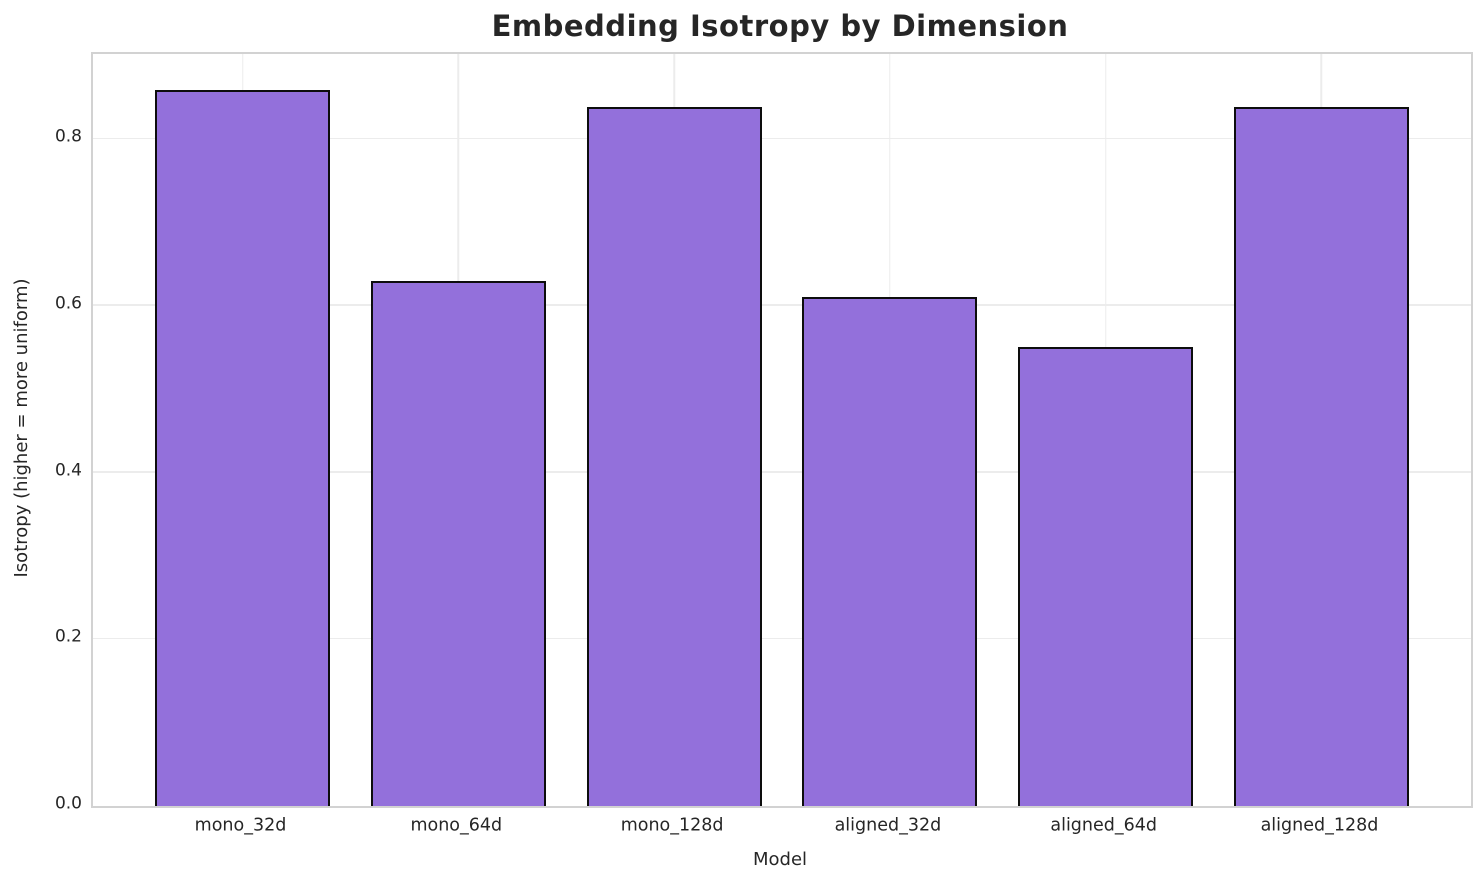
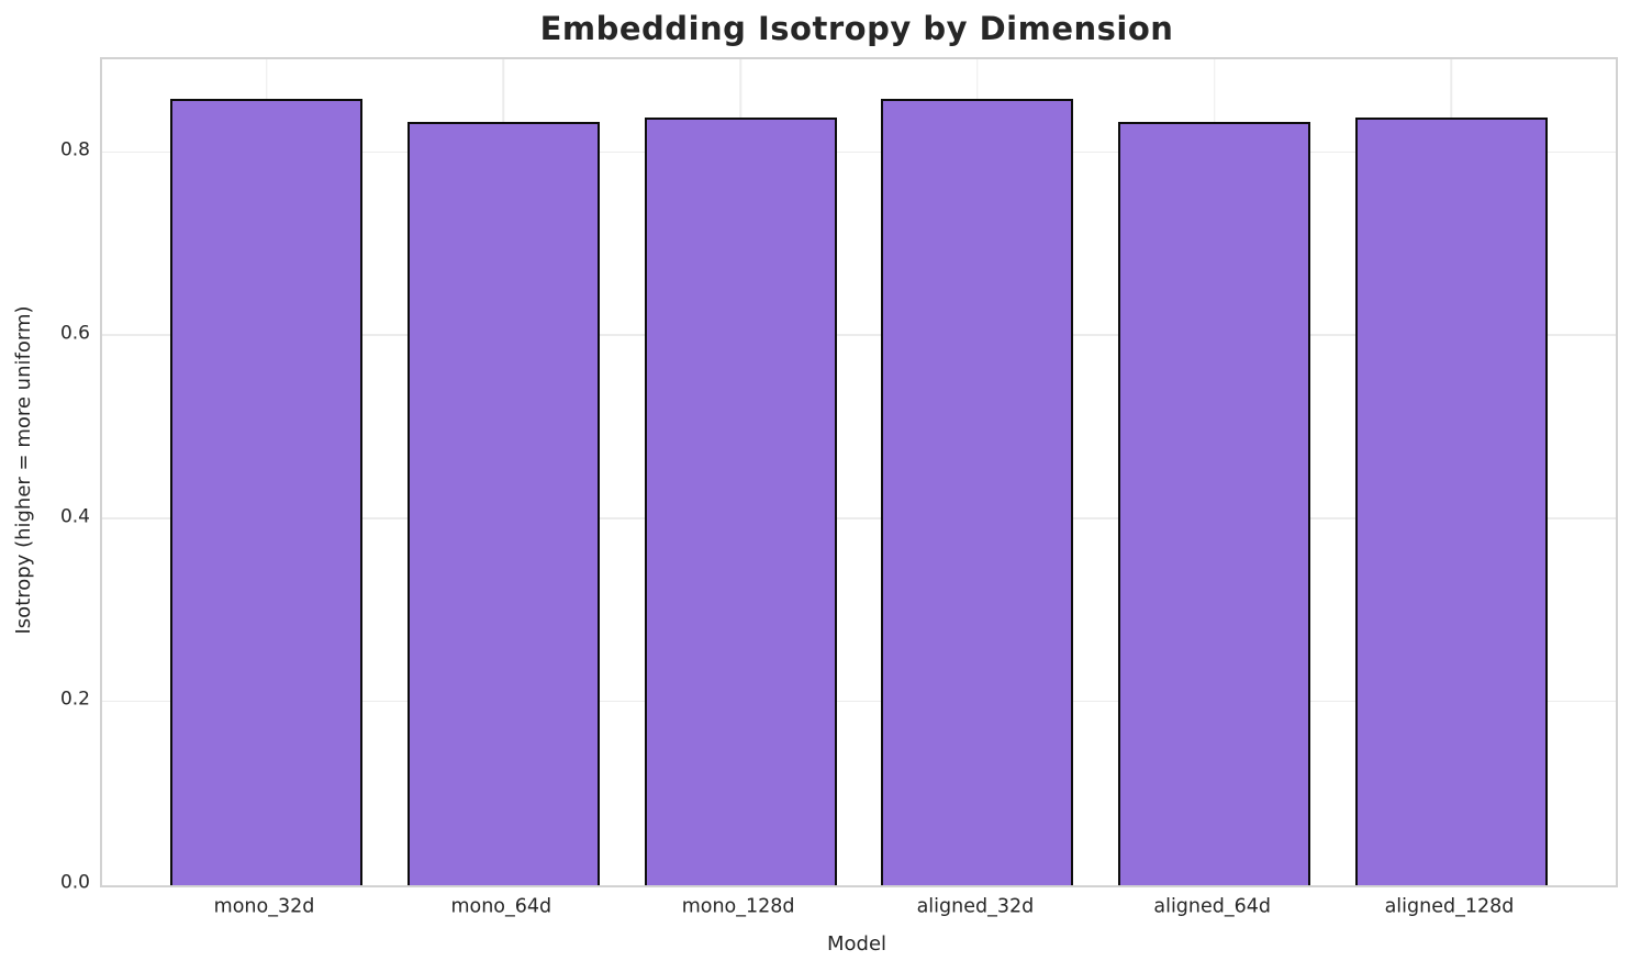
mono_64d: 0.63 -> 0.83
aligned_32d: 0.61 -> 0.86
aligned_64d: 0.55 -> 0.83
